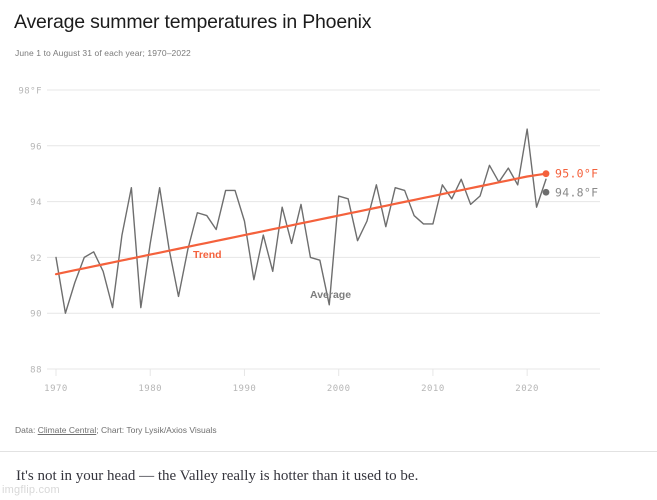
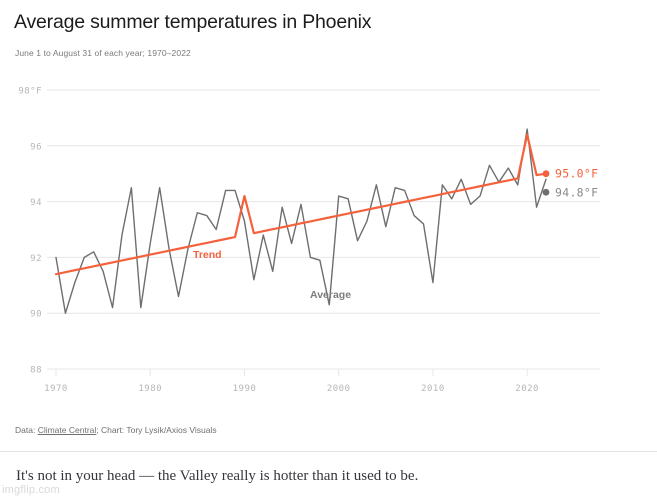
Trend/1990: 92.8 -> 94.2
Average/2010: 93.2 -> 91.1
Trend/2020: 94.9 -> 96.4
